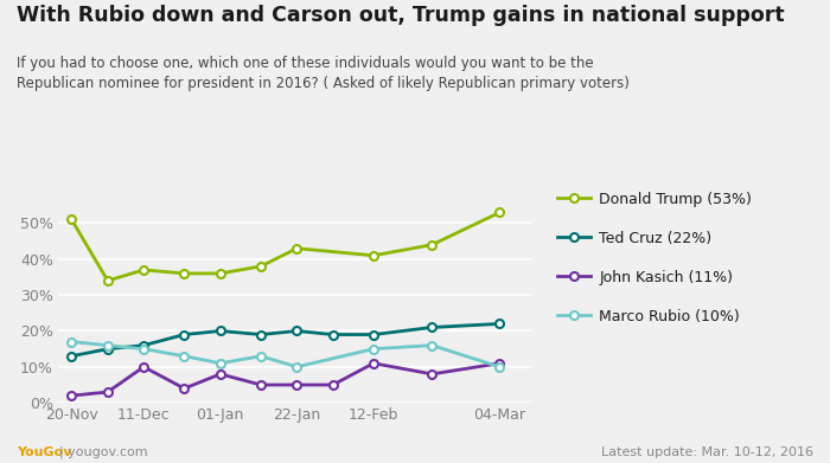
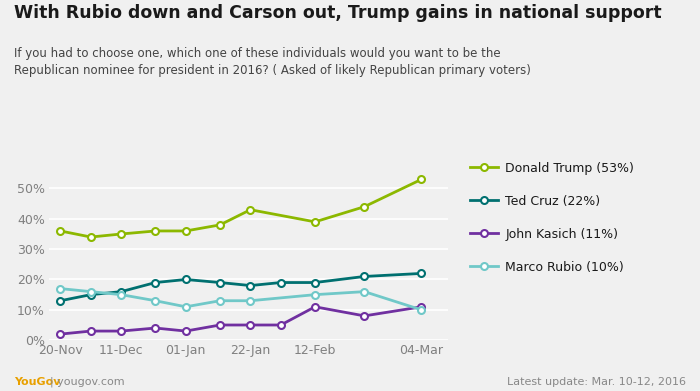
Donald Trump (53%)/20-Nov: 51% -> 36%
Donald Trump (53%)/11-Dec: 37% -> 35%
John Kasich (11%)/11-Dec: 10% -> 3%
John Kasich (11%)/01-Jan: 8% -> 3%
Ted Cruz (22%)/22-Jan: 20% -> 18%
Marco Rubio (10%)/22-Jan: 10% -> 13%
Donald Trump (53%)/12-Feb: 41% -> 39%
